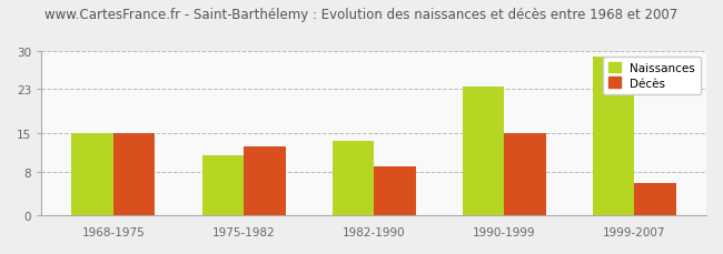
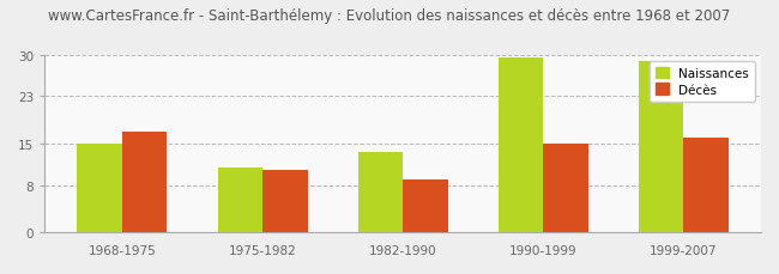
Décès/1968-1975: 15.0 -> 17.0
Décès/1975-1982: 12.5 -> 10.5
Naissances/1990-1999: 23.5 -> 29.5
Décès/1999-2007: 6.0 -> 16.0
